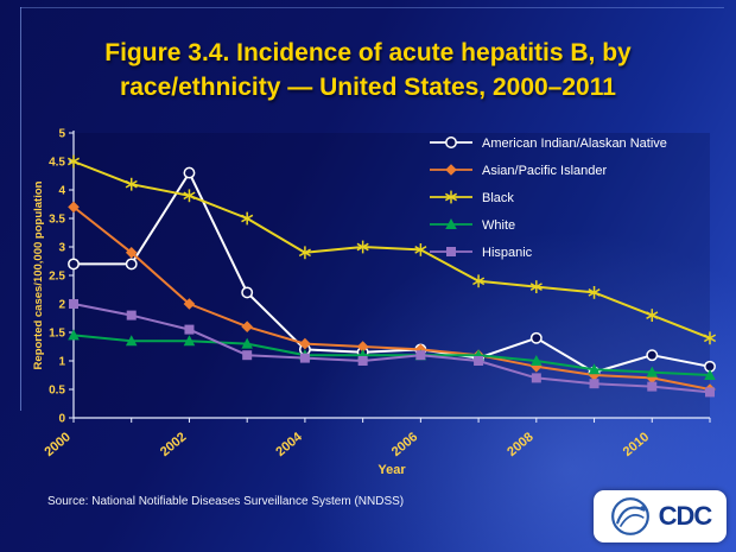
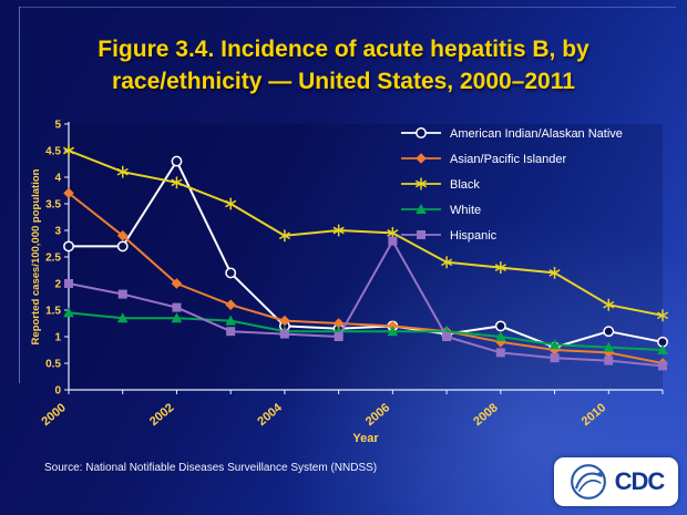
Hispanic/2006: 1.1 -> 2.8
American Indian/Alaskan Native/2008: 1.4 -> 1.2
Black/2010: 1.8 -> 1.6
